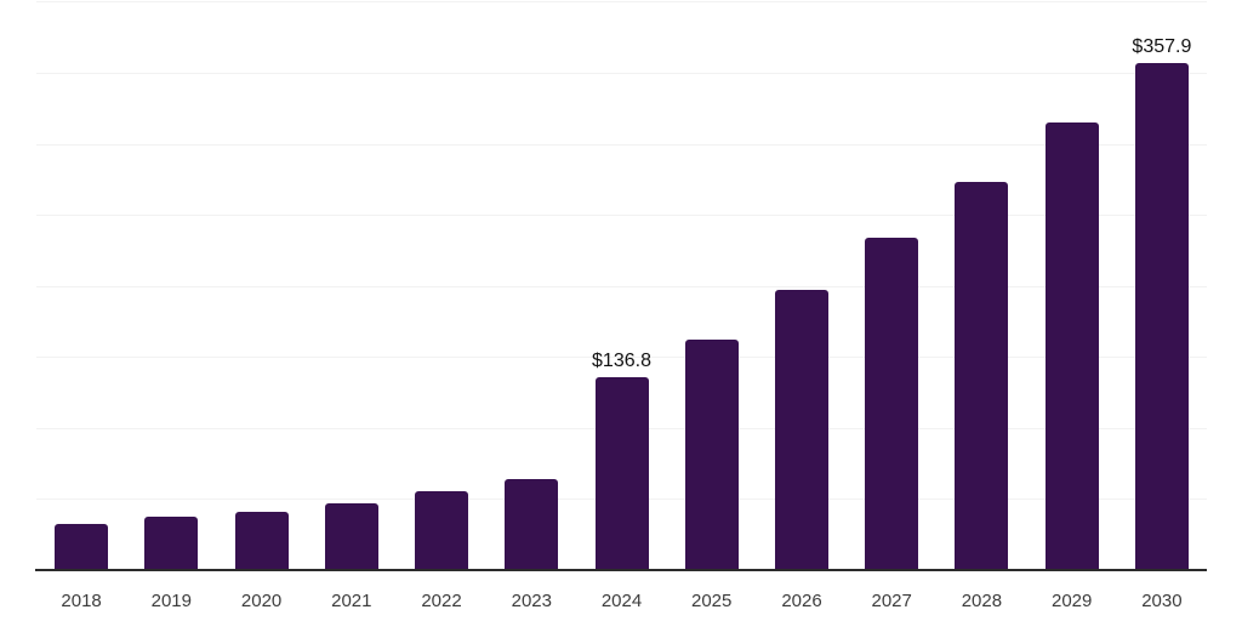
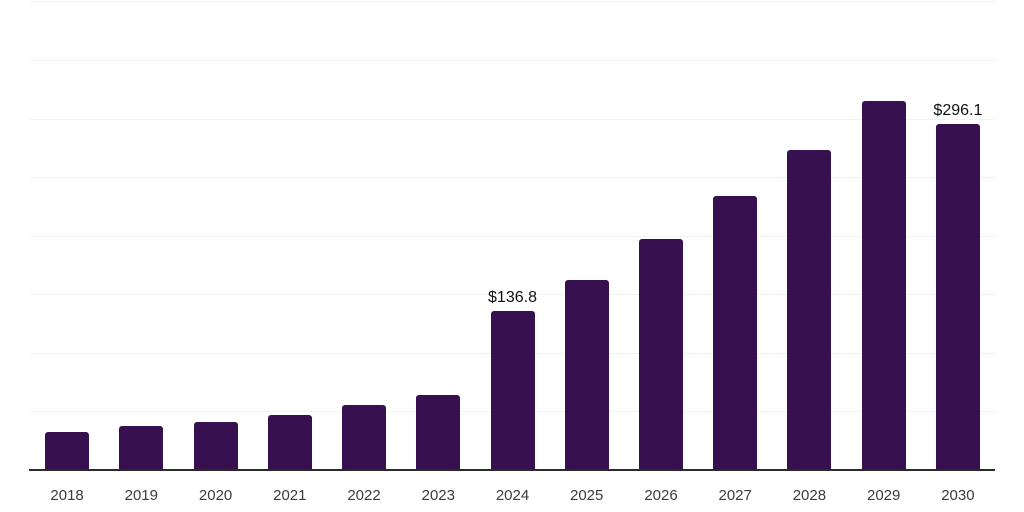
2030: $357.9 -> $296.1
